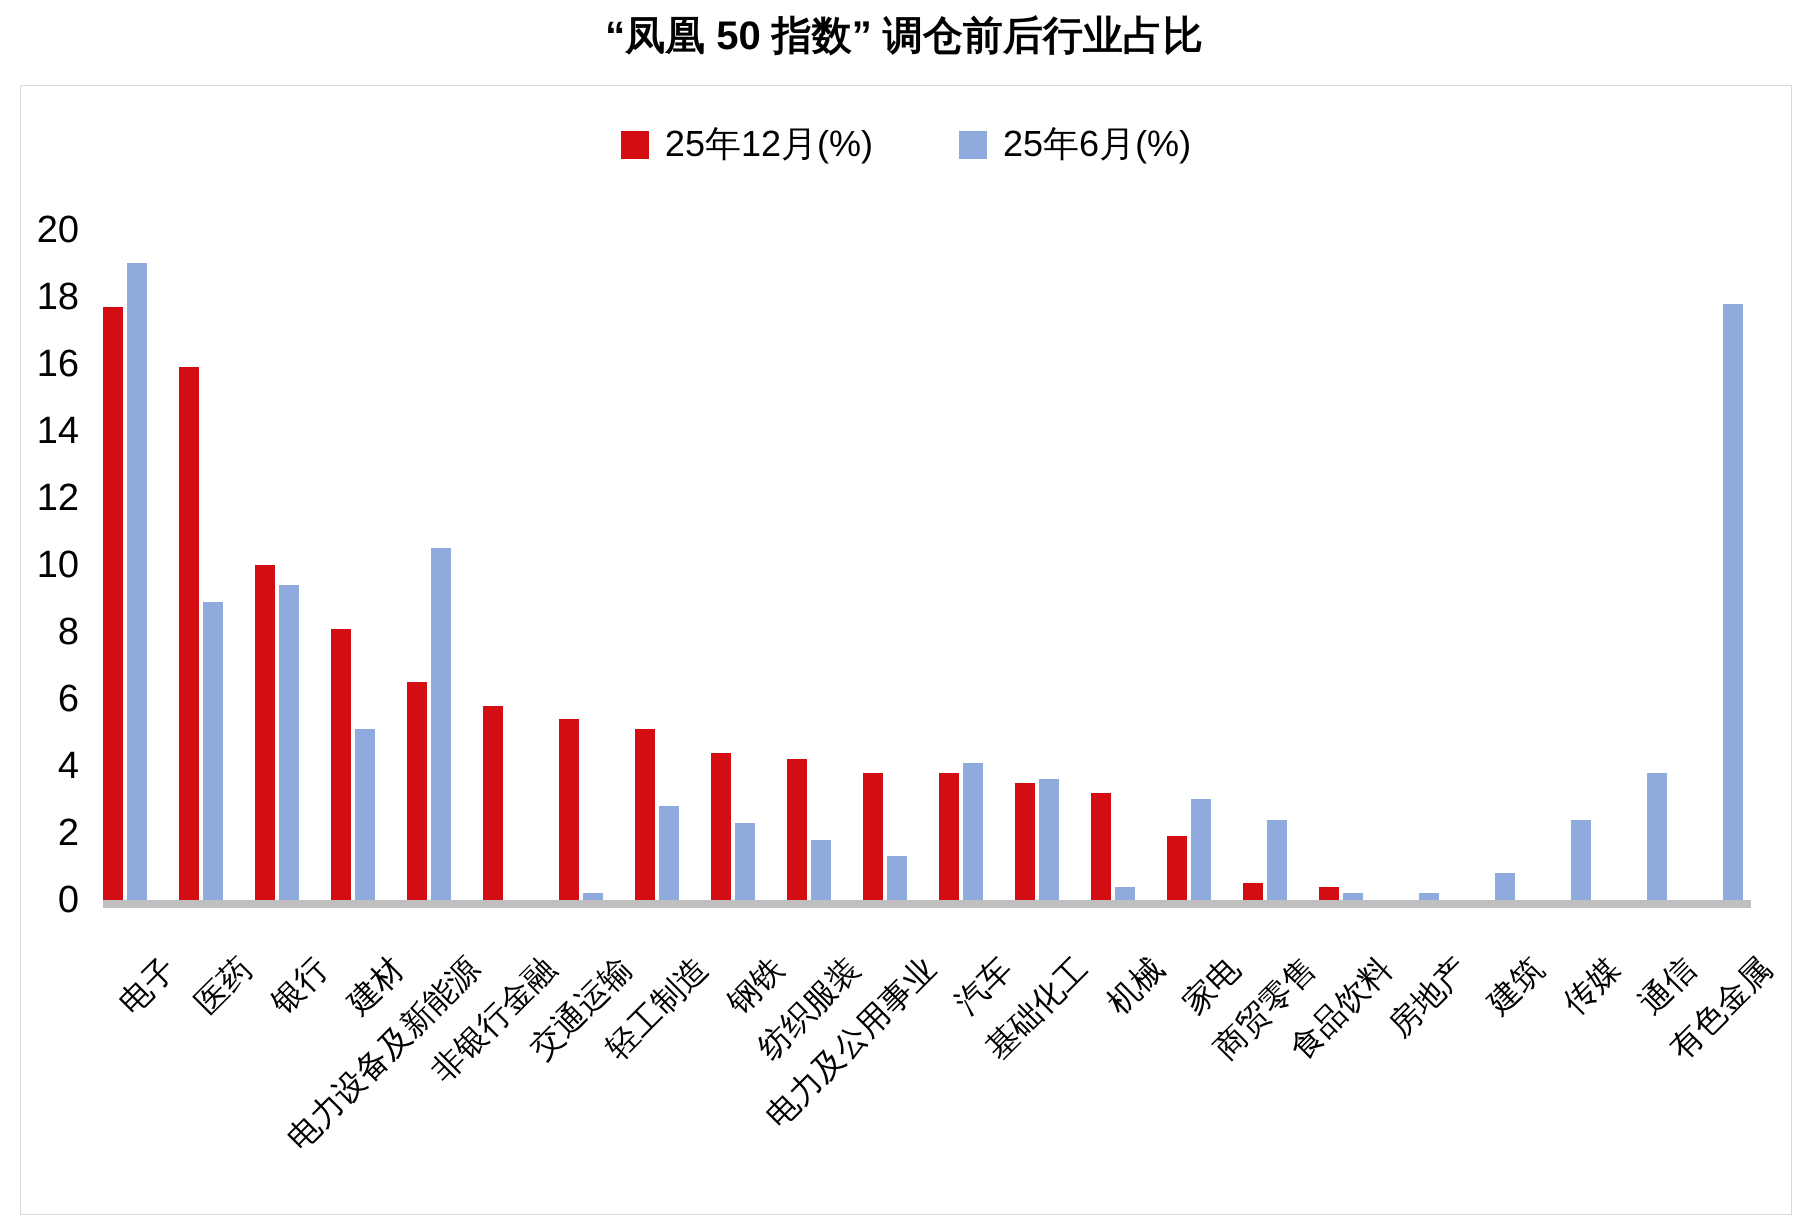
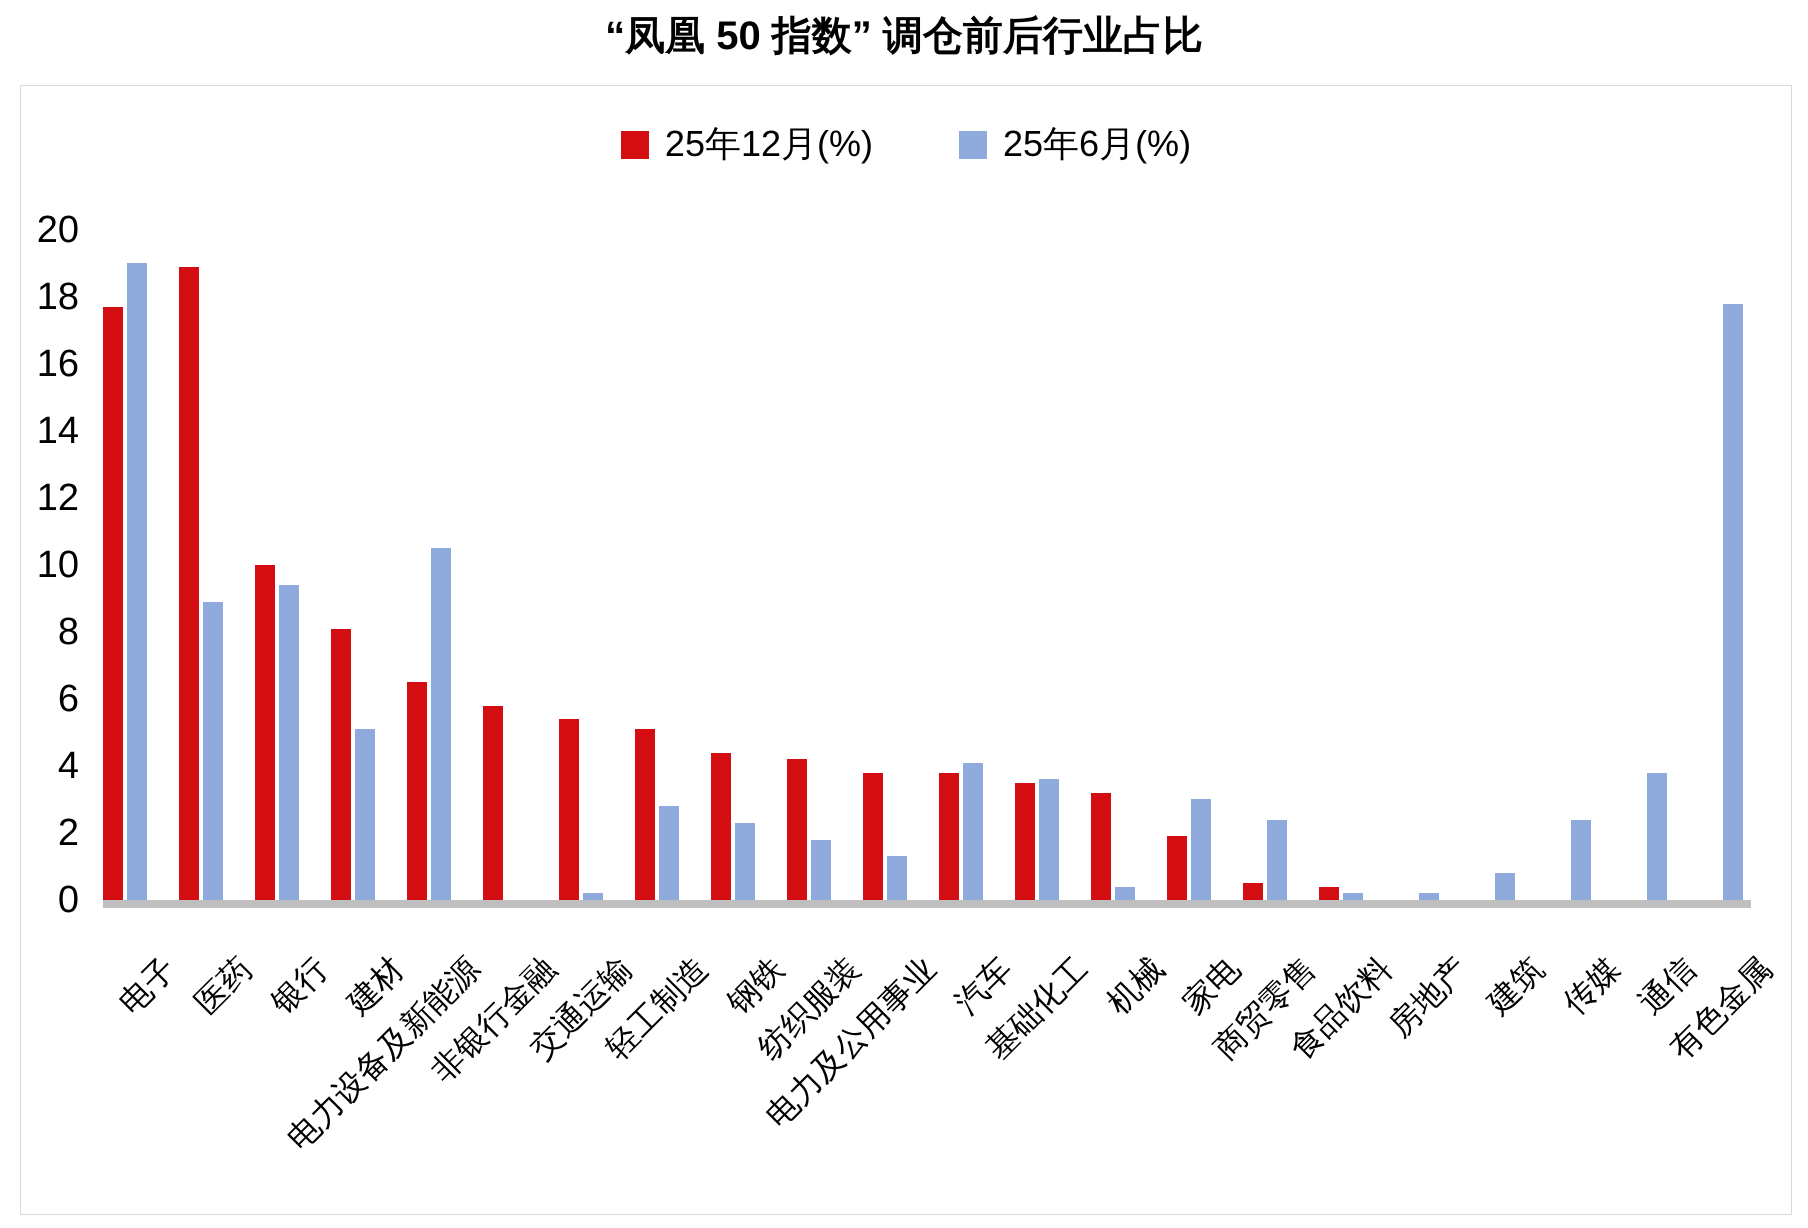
25年12月(%)/医药: 15.9 -> 18.9
